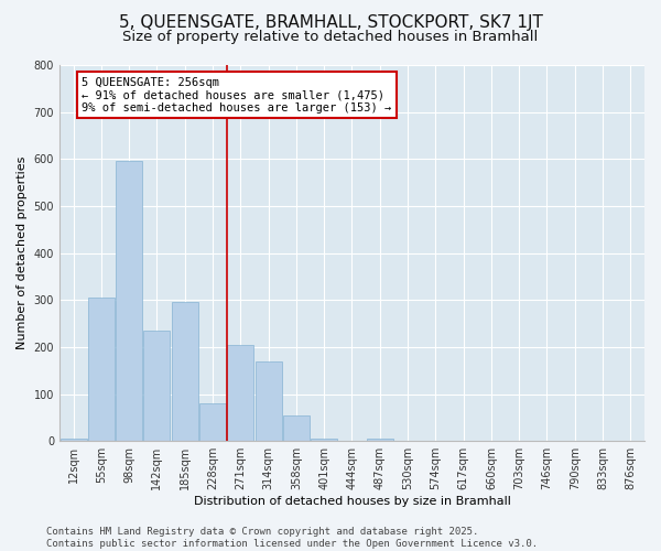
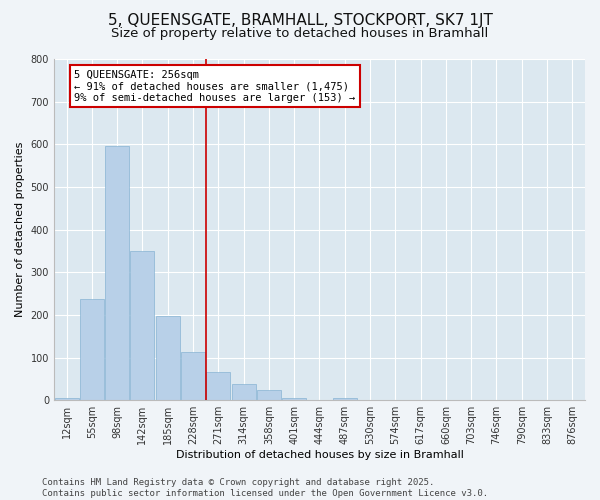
55sqm: 305 -> 237
142sqm: 235 -> 350
185sqm: 295 -> 197
228sqm: 80 -> 113
271sqm: 205 -> 65
314sqm: 170 -> 37
358sqm: 55 -> 23
